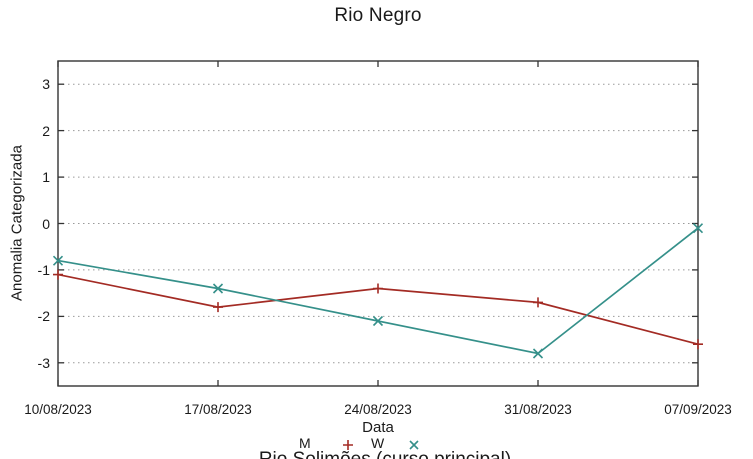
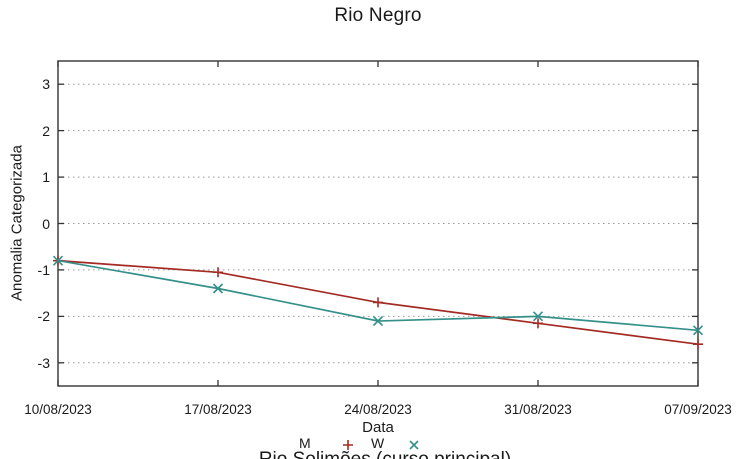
M/10/08/2023: -1.1 -> -0.8
M/17/08/2023: -1.8 -> -1.1
M/24/08/2023: -1.4 -> -1.7
M/31/08/2023: -1.7 -> -2.1
W/31/08/2023: -2.8 -> -2.0
W/07/09/2023: -0.1 -> -2.3
